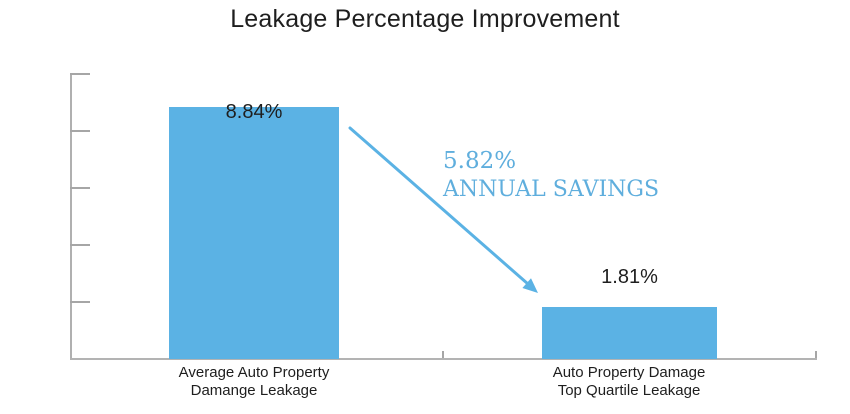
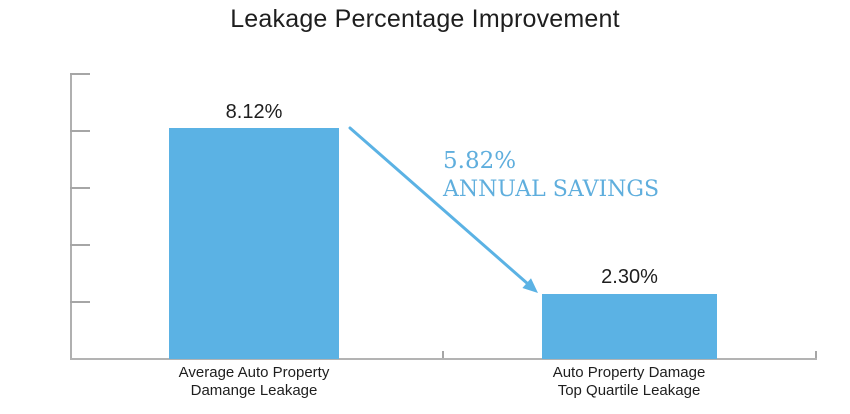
Average Auto Property Damange Leakage: 8.84% -> 8.12%
Auto Property Damage Top Quartile Leakage: 1.81% -> 2.30%
